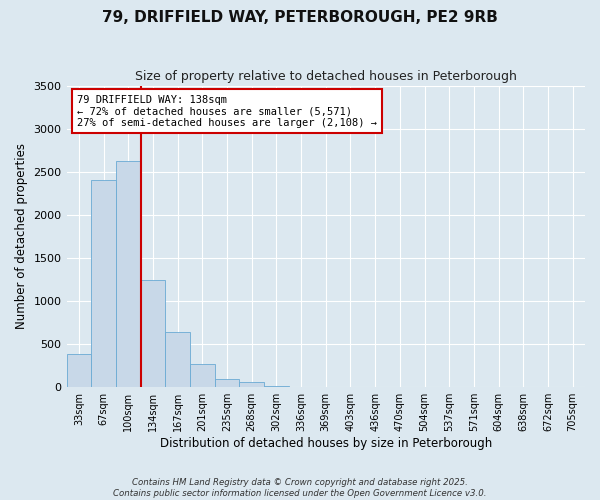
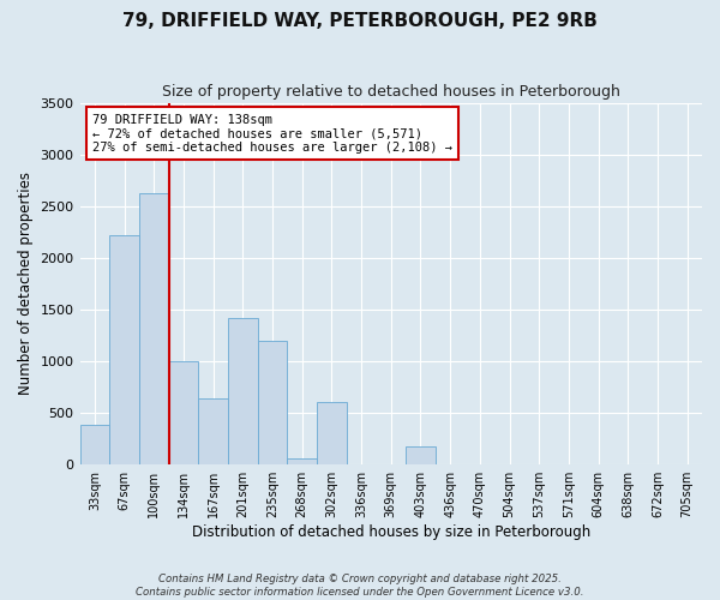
67sqm: 2400 -> 2220
134sqm: 1240 -> 1000
201sqm: 280 -> 1420
235sqm: 100 -> 1200
302sqm: 20 -> 600
403sqm: 0 -> 180
